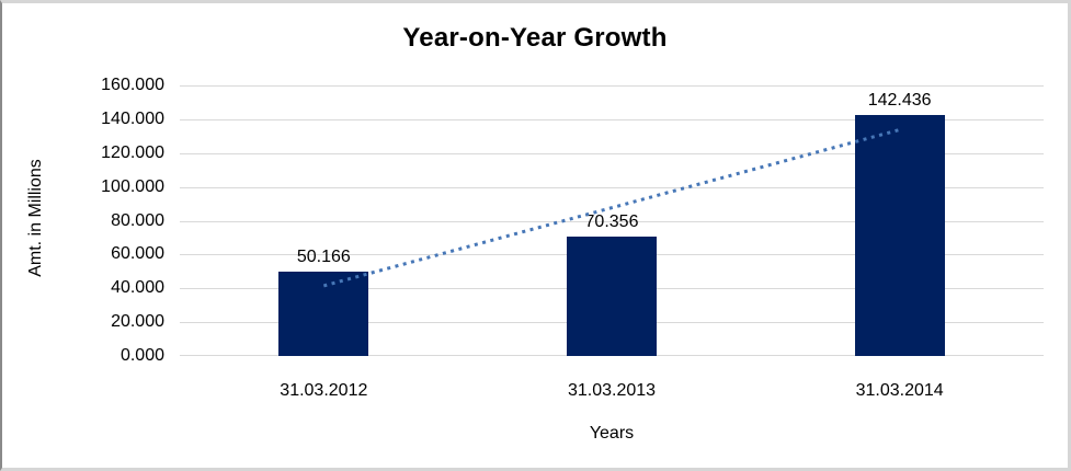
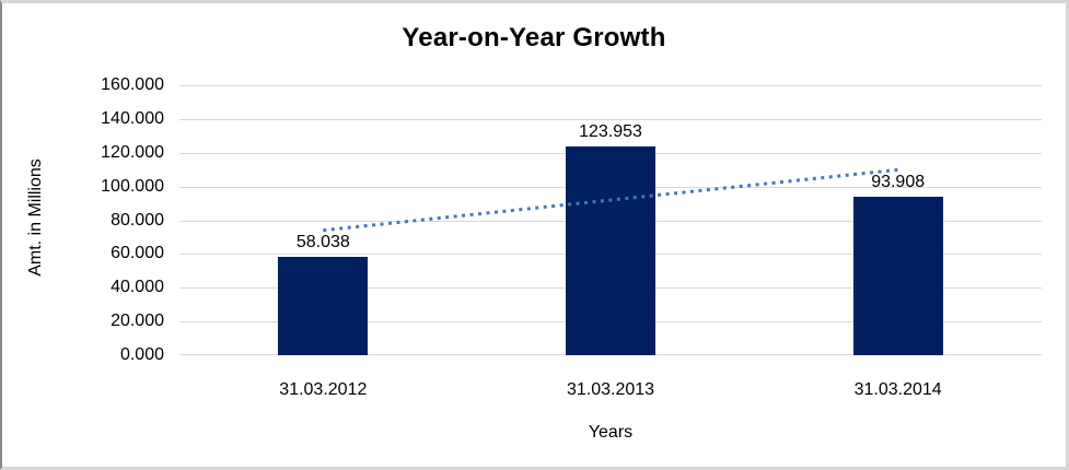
31.03.2012: 50.166 -> 58.038
31.03.2013: 70.356 -> 123.953
31.03.2014: 142.436 -> 93.908
